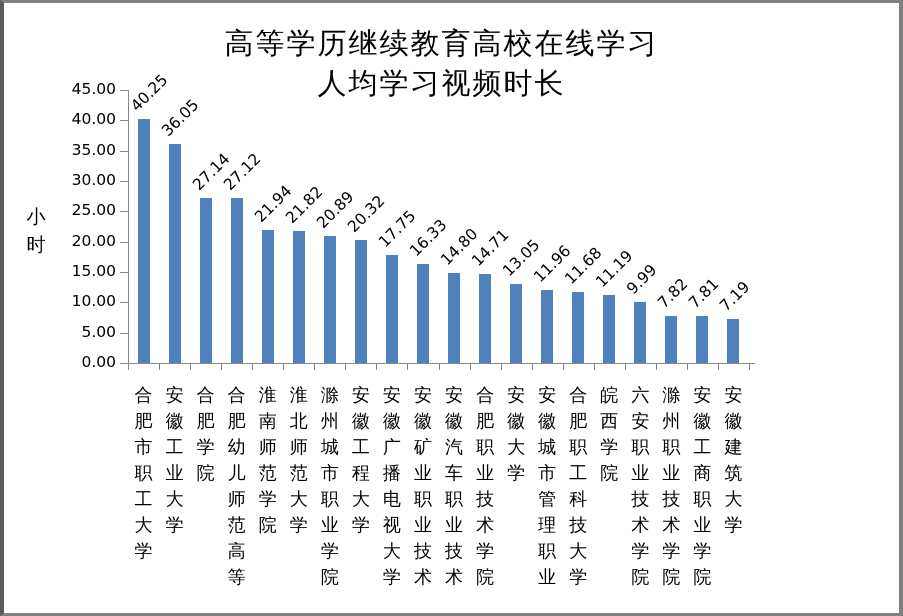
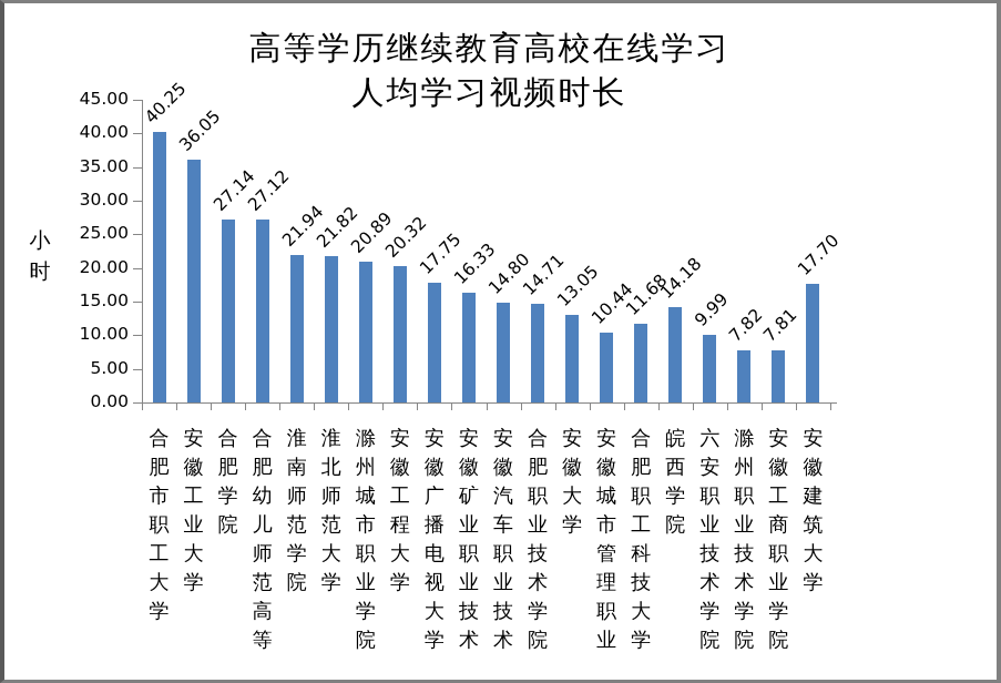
安徽城市管理职业: 11.96 -> 10.44
皖西学院: 11.19 -> 14.18
安徽建筑大学: 7.19 -> 17.70
